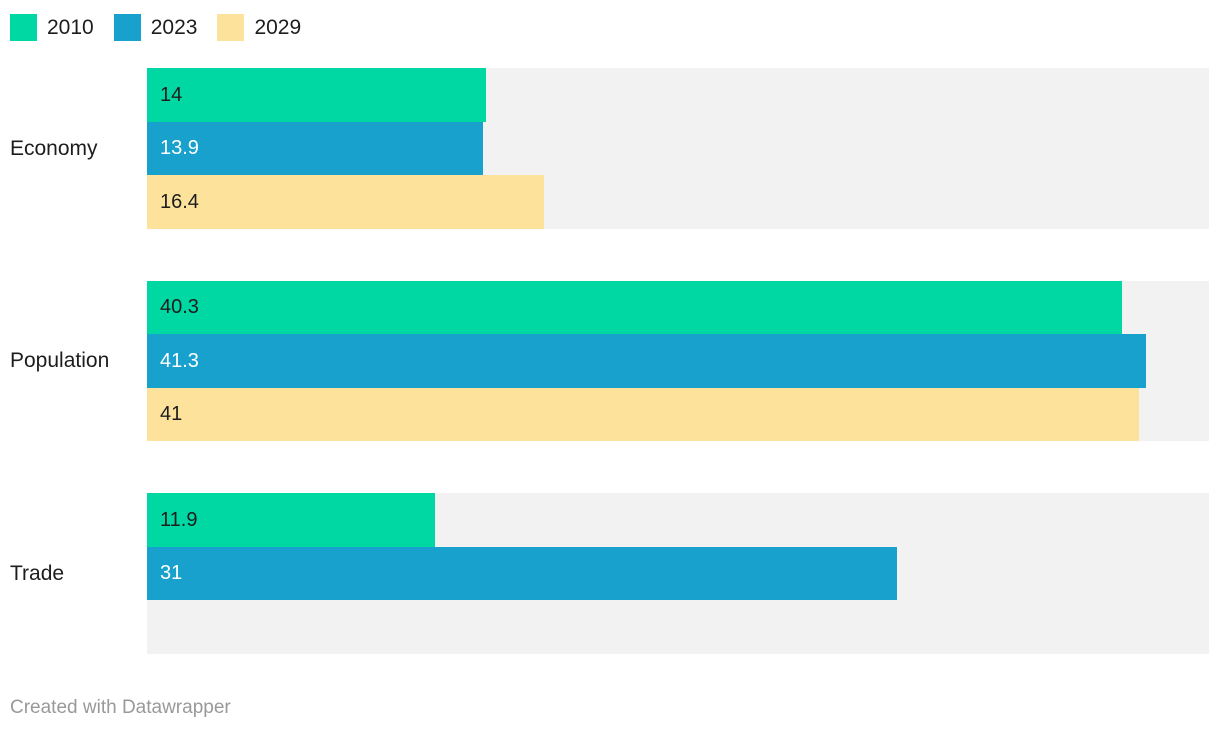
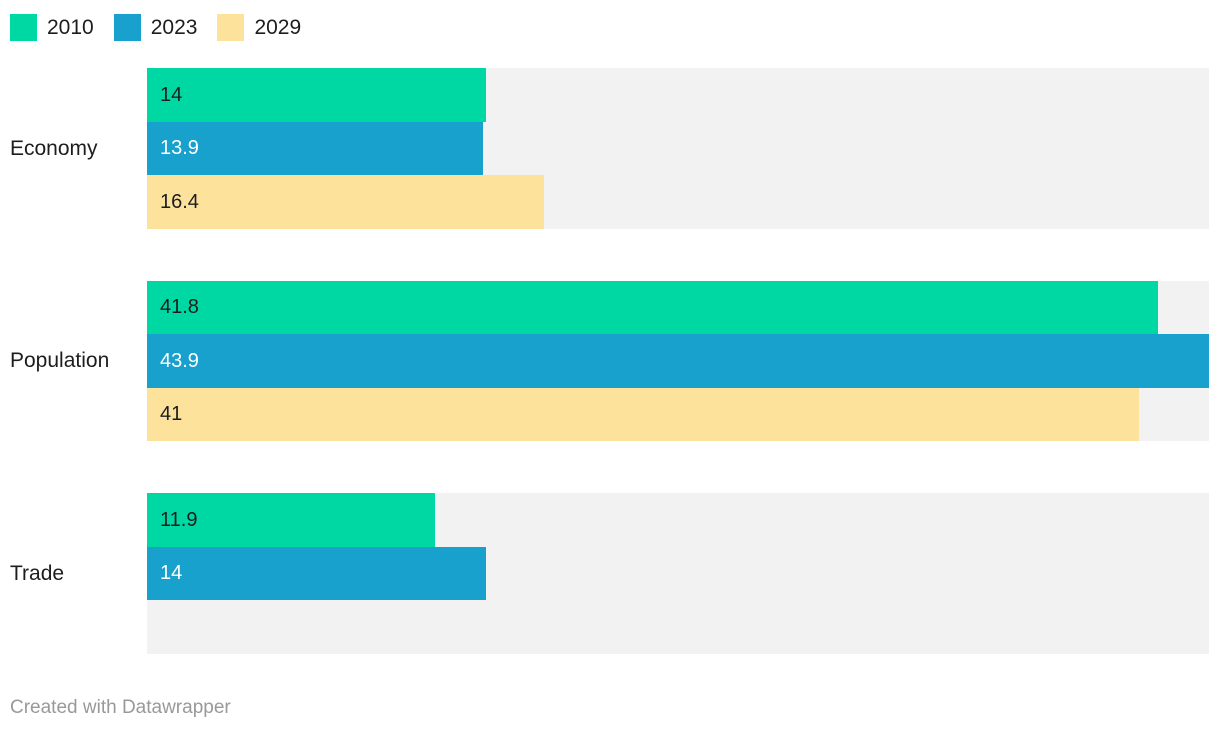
2010/Population: 40.3 -> 41.8
2023/Population: 41.3 -> 43.9
2023/Trade: 31 -> 14
